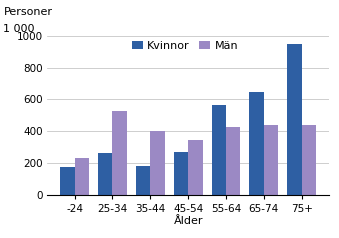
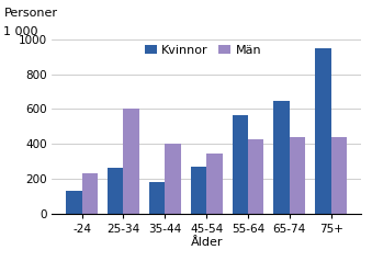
Kvinnor/-24: 180 -> 130
Män/25-34: 520 -> 600
